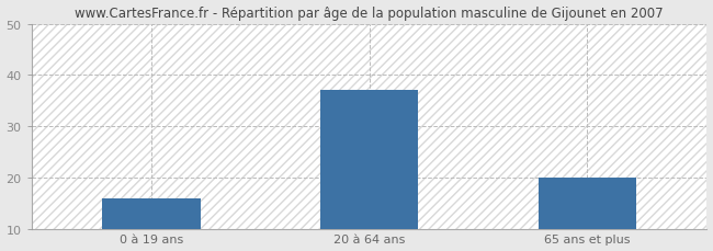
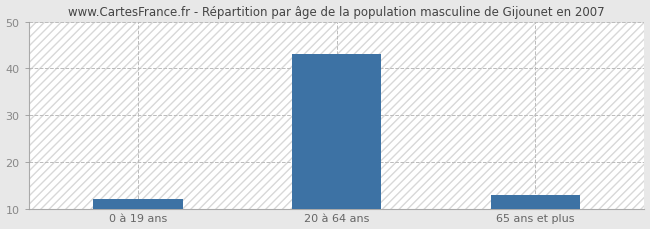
0 à 19 ans: 16 -> 12
20 à 64 ans: 37 -> 43
65 ans et plus: 20 -> 13
